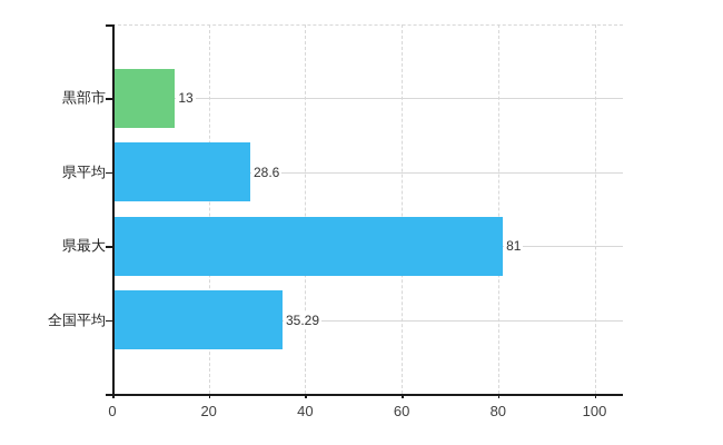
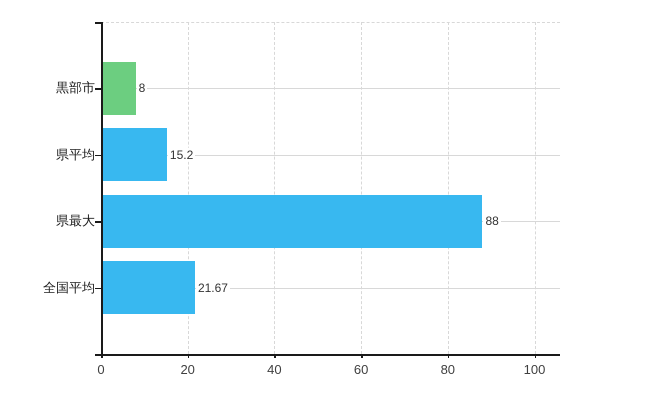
黒部市: 13 -> 8
県平均: 28.6 -> 15.2
県最大: 81 -> 88
全国平均: 35.29 -> 21.67
